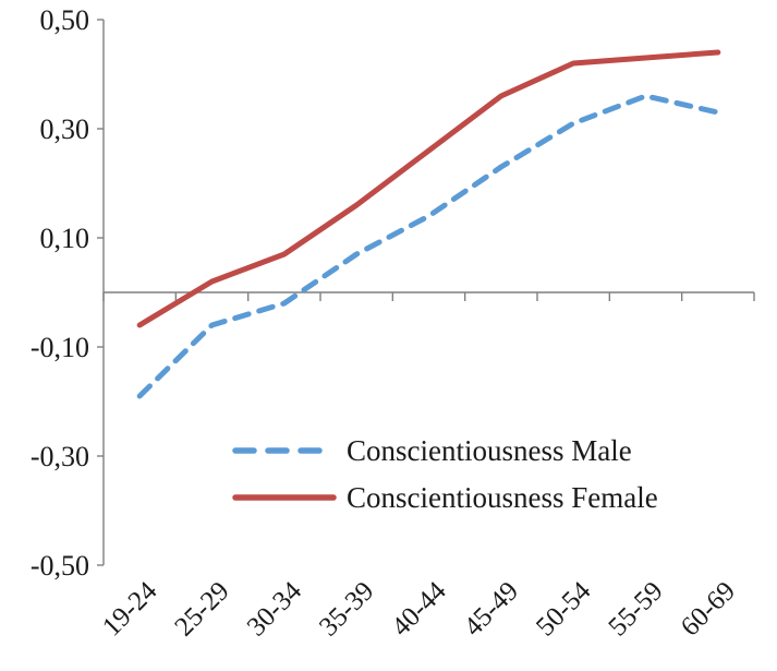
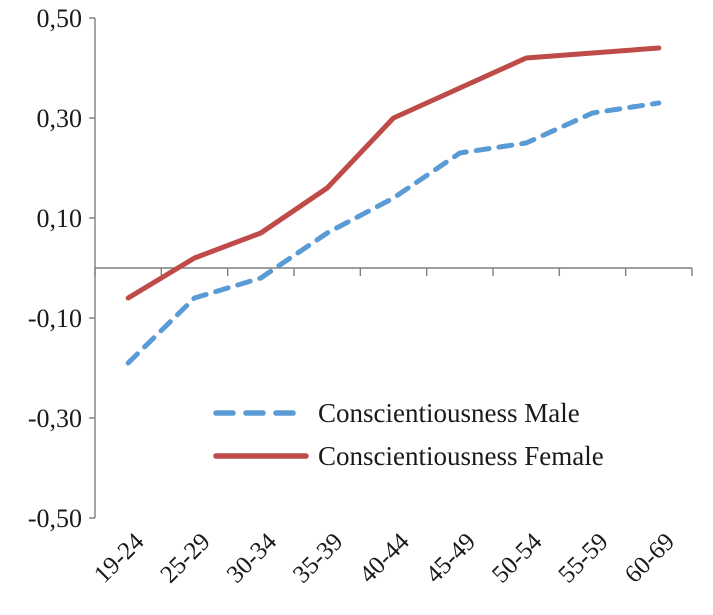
Conscientiousness Female/40-44: 0,26 -> 0,30
Conscientiousness Male/50-54: 0,31 -> 0,25
Conscientiousness Male/55-59: 0,36 -> 0,31
